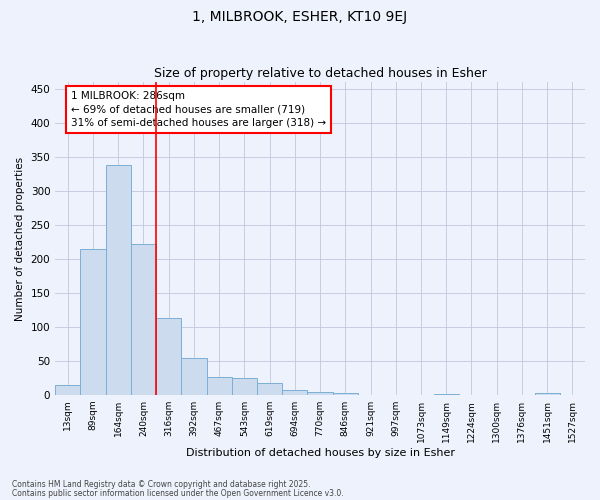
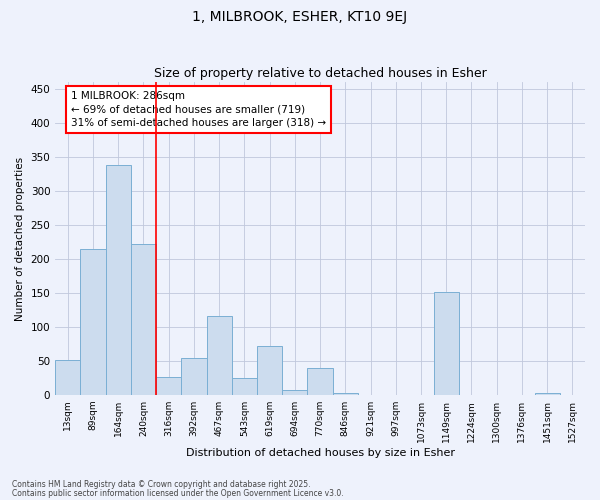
13sqm: 15 -> 52
316sqm: 113 -> 26
467sqm: 26 -> 116
619sqm: 18 -> 72
770sqm: 5 -> 40
1149sqm: 2 -> 152
